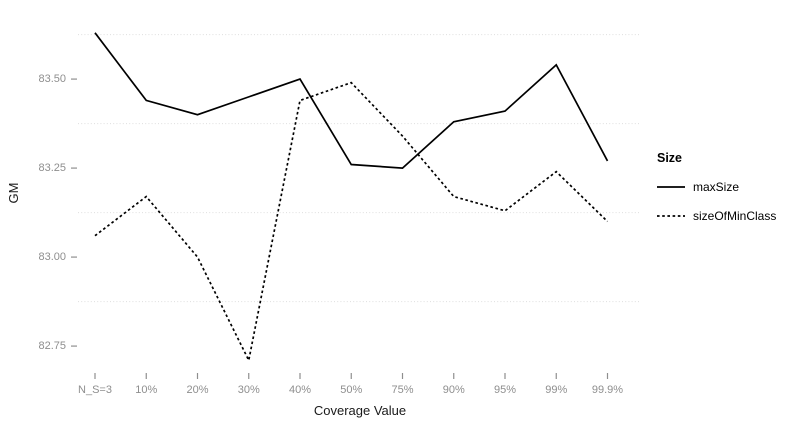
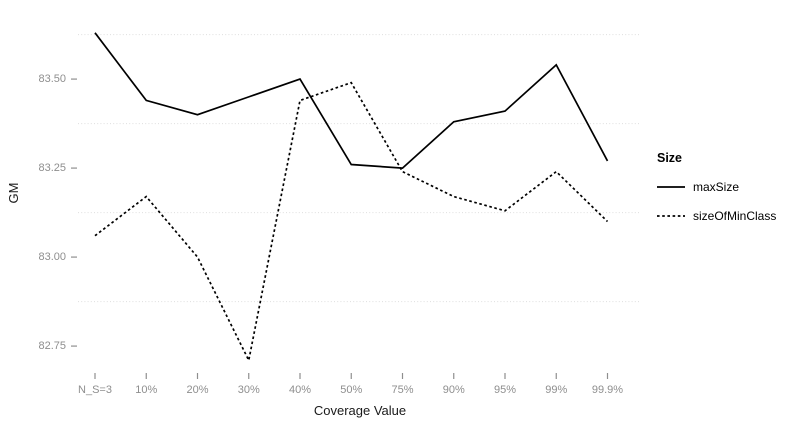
sizeOfMinClass/75%: 83.34 -> 83.24
